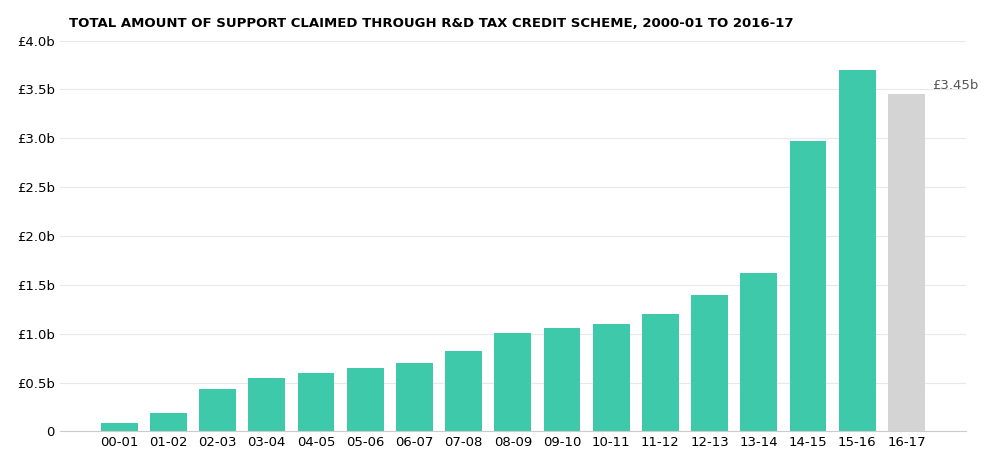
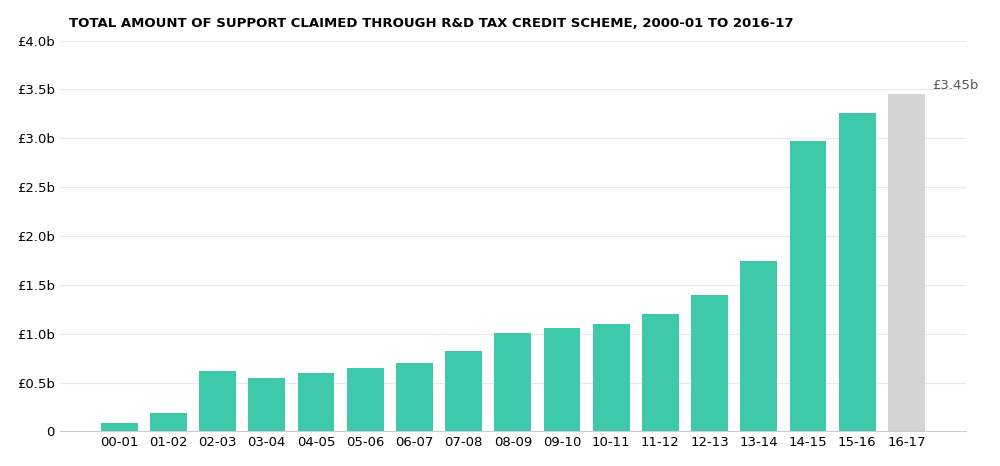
02-03: £0.43b -> £0.62b
13-14: £1.62b -> £1.74b
15-16: £3.70b -> £3.26b
